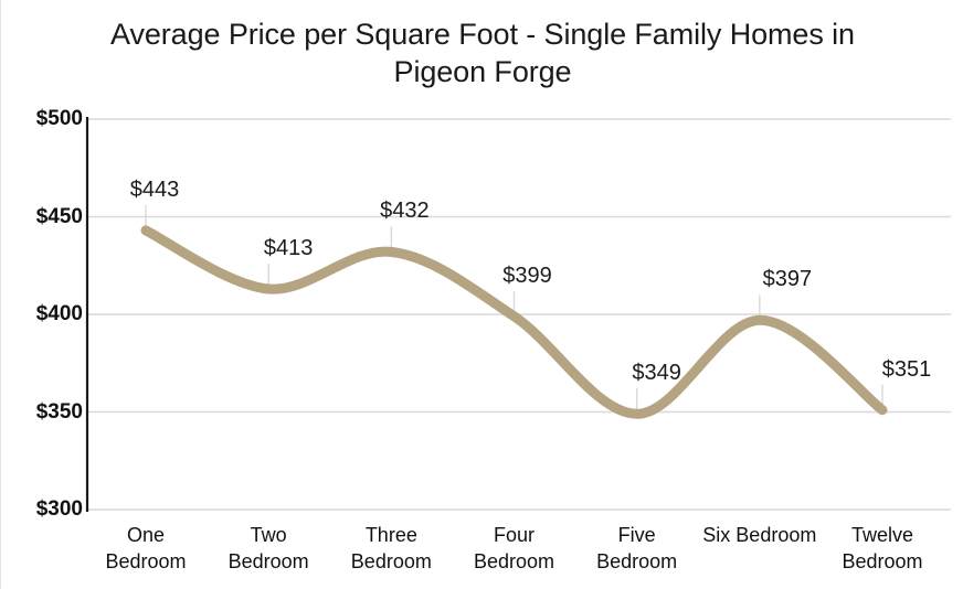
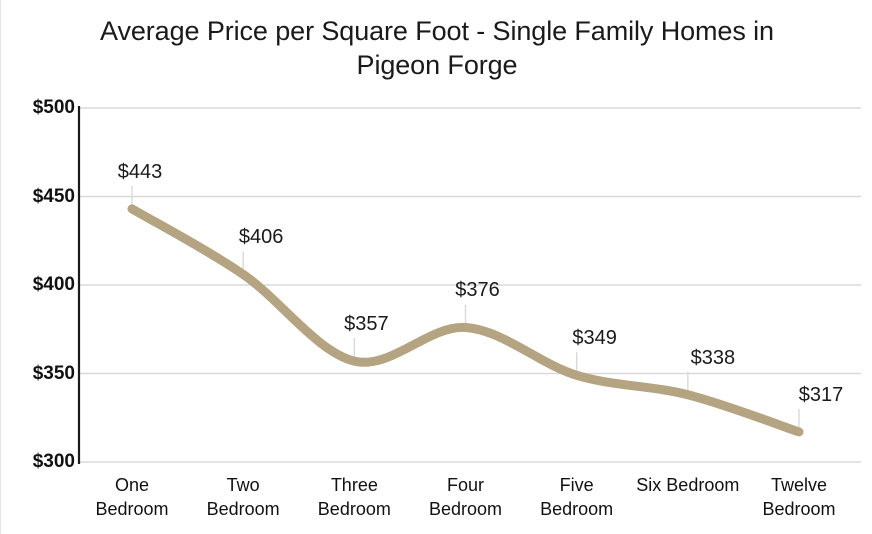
Two Bedroom: $413 -> $406
Three Bedroom: $432 -> $357
Four Bedroom: $399 -> $376
Six Bedroom: $397 -> $338
Twelve Bedroom: $351 -> $317
